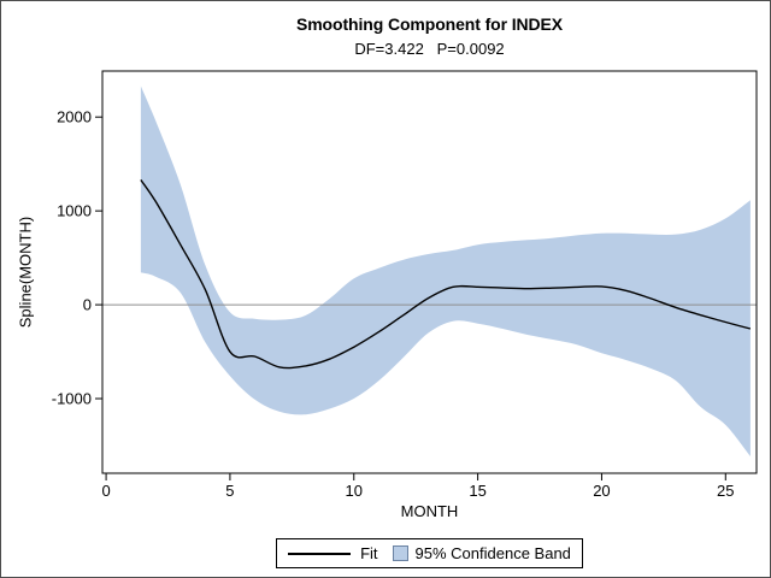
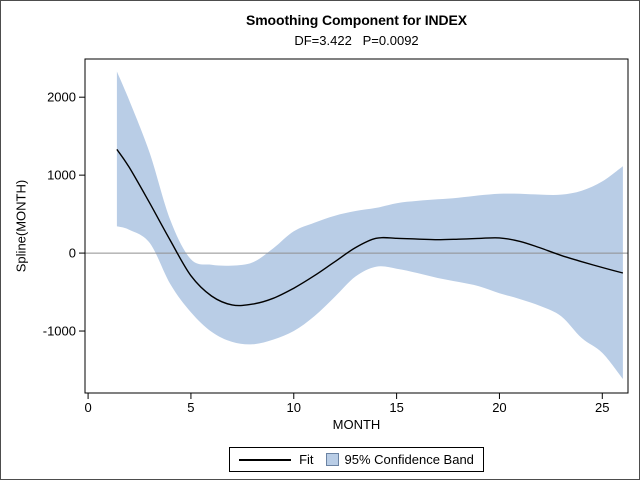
Fit/5: -500 -> -300
